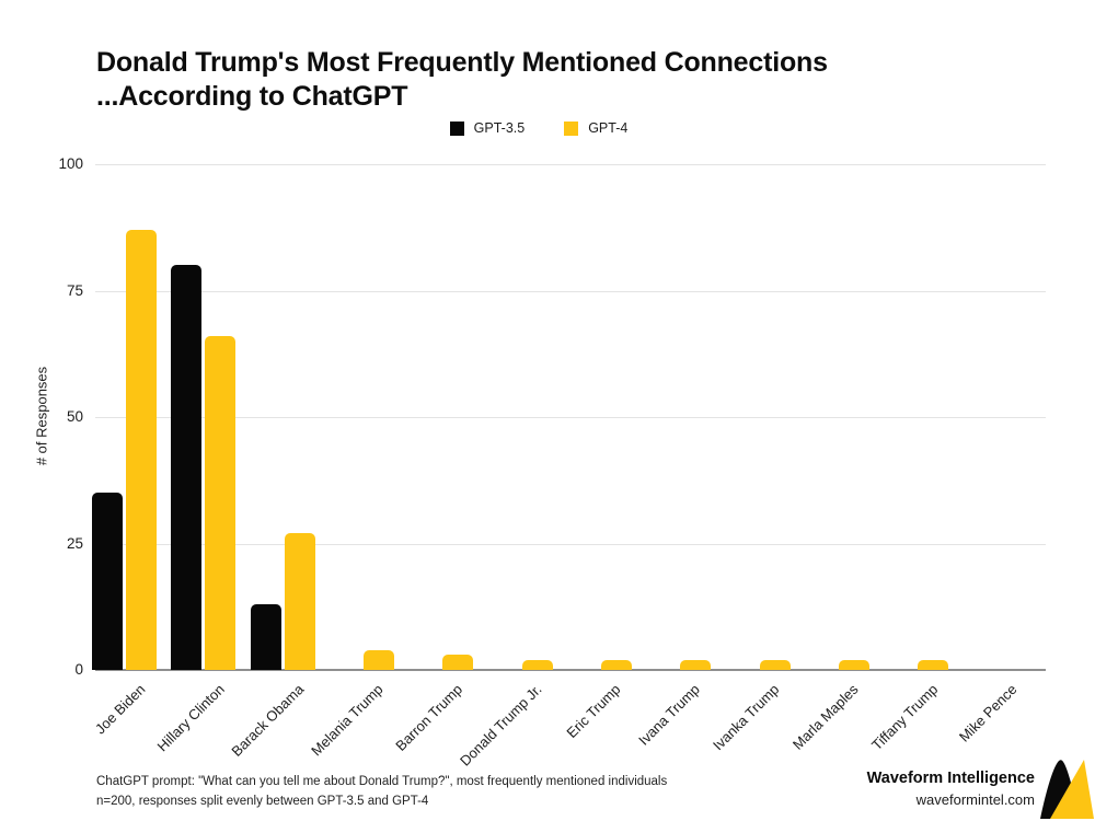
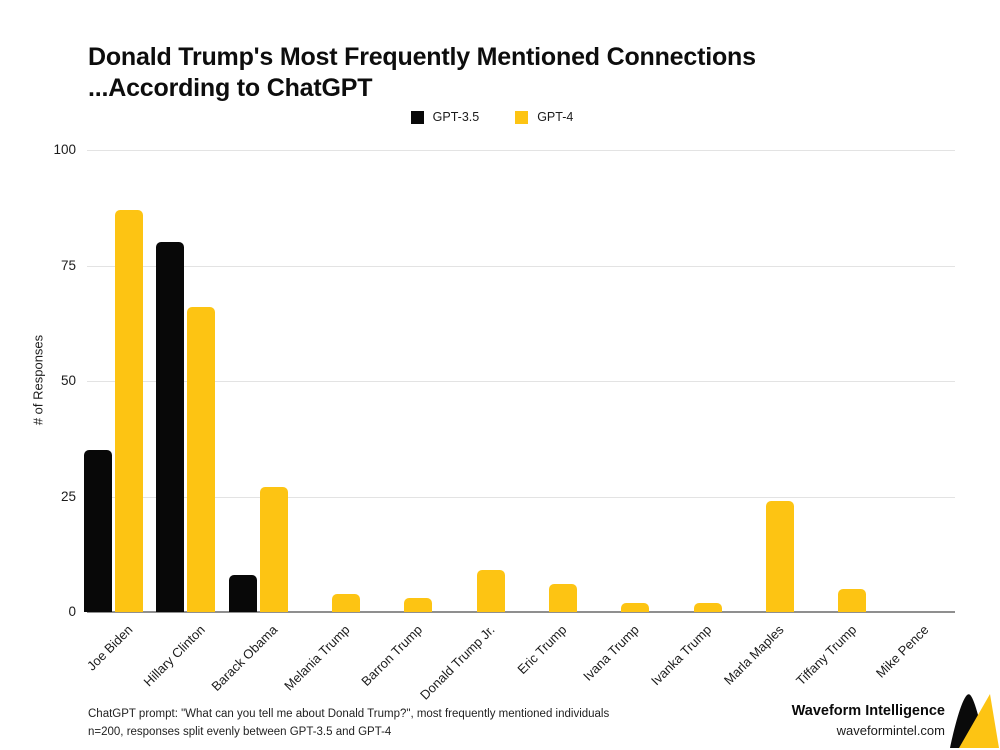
GPT-3.5/Barack Obama: 13 -> 8
GPT-4/Donald Trump Jr.: 2 -> 9
GPT-4/Eric Trump: 2 -> 6
GPT-4/Marla Maples: 2 -> 24
GPT-4/Tiffany Trump: 2 -> 5
